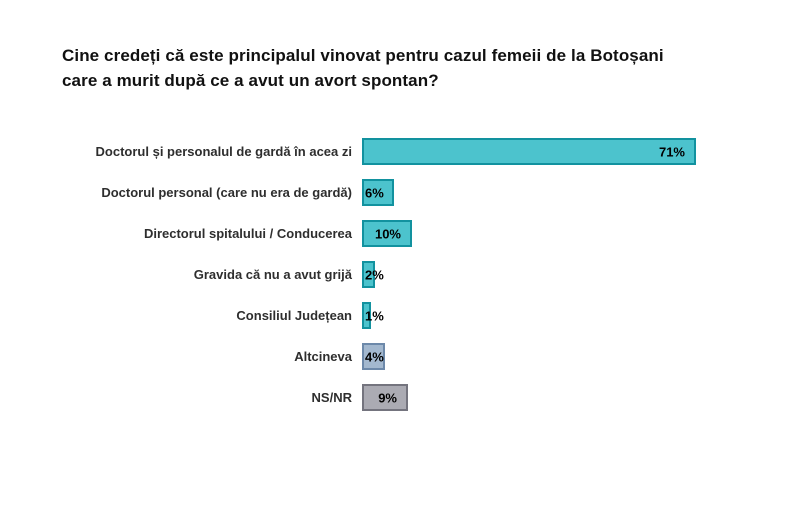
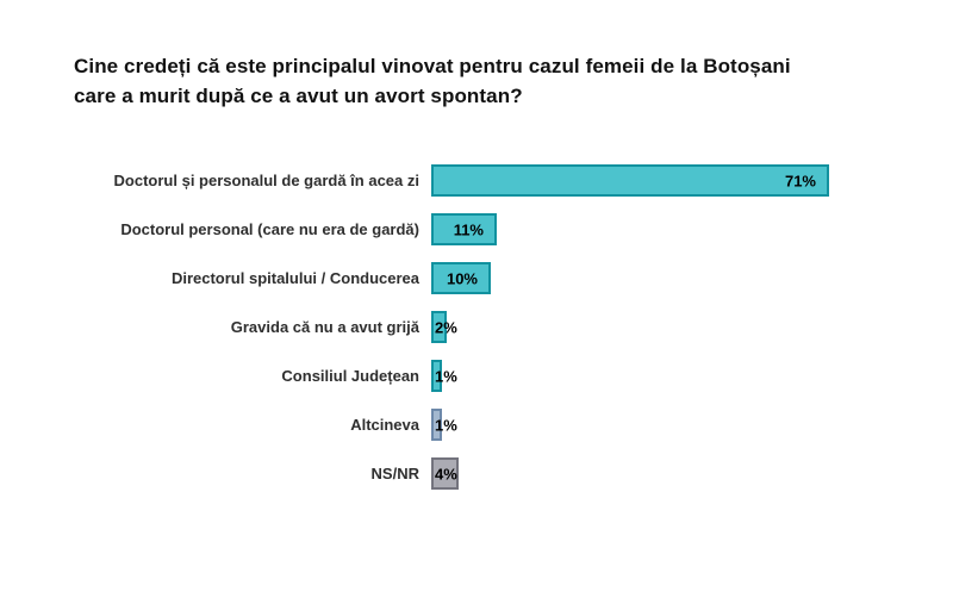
Doctorul personal (care nu era de gardă): 6% -> 11%
Altcineva: 4% -> 1%
NS/NR: 9% -> 4%
